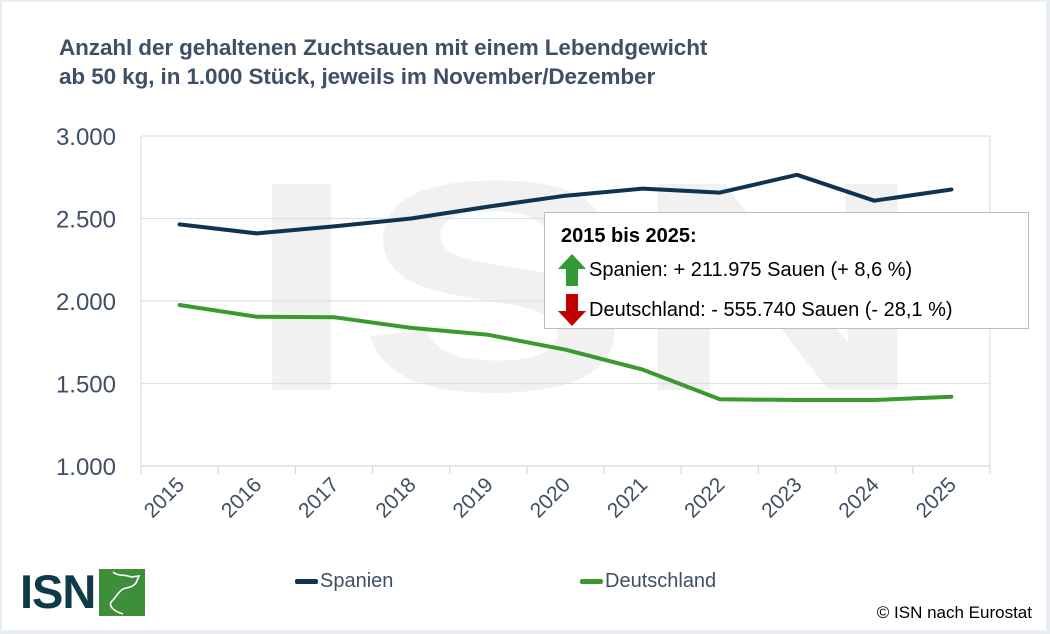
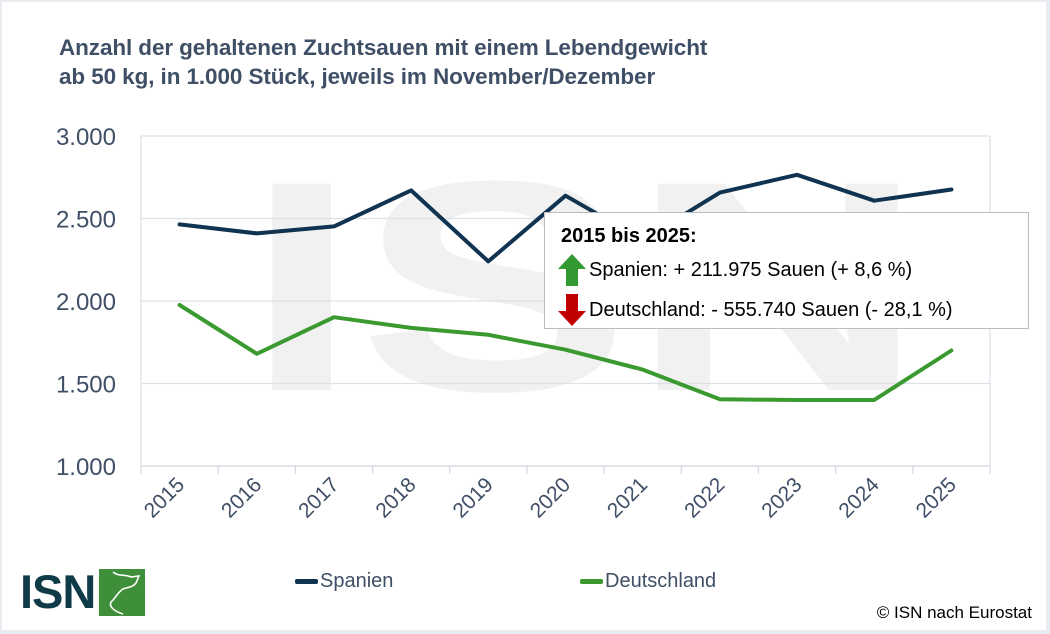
Deutschland/2016: 1900 -> 1680
Spanien/2018: 2500 -> 2670
Spanien/2019: 2570 -> 2240
Spanien/2021: 2680 -> 2370
Deutschland/2025: 1420 -> 1700
